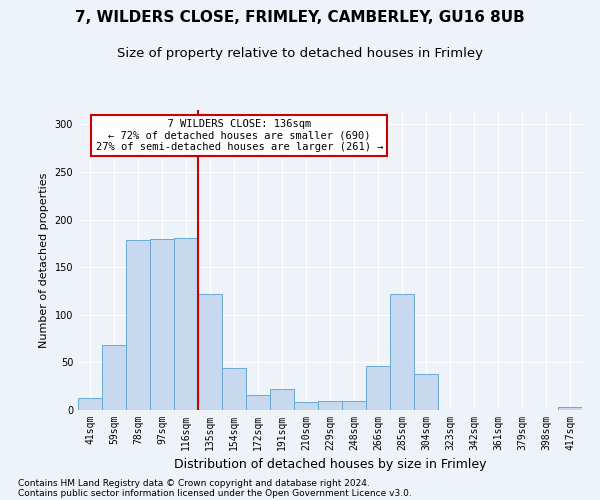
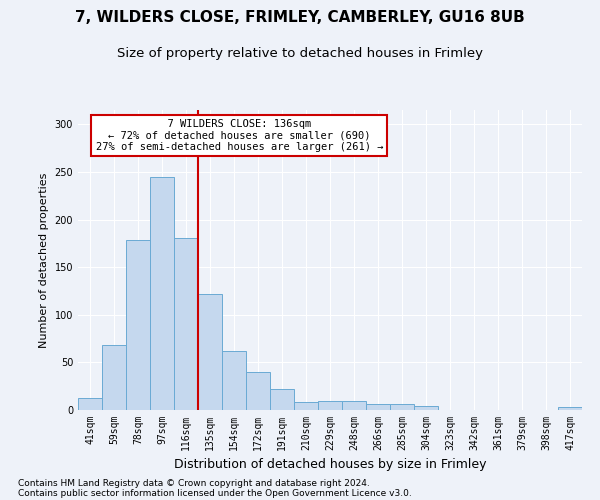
97sqm: 180 -> 245
154sqm: 44 -> 62
172sqm: 16 -> 40
266sqm: 46 -> 6
285sqm: 122 -> 6
304sqm: 38 -> 4
